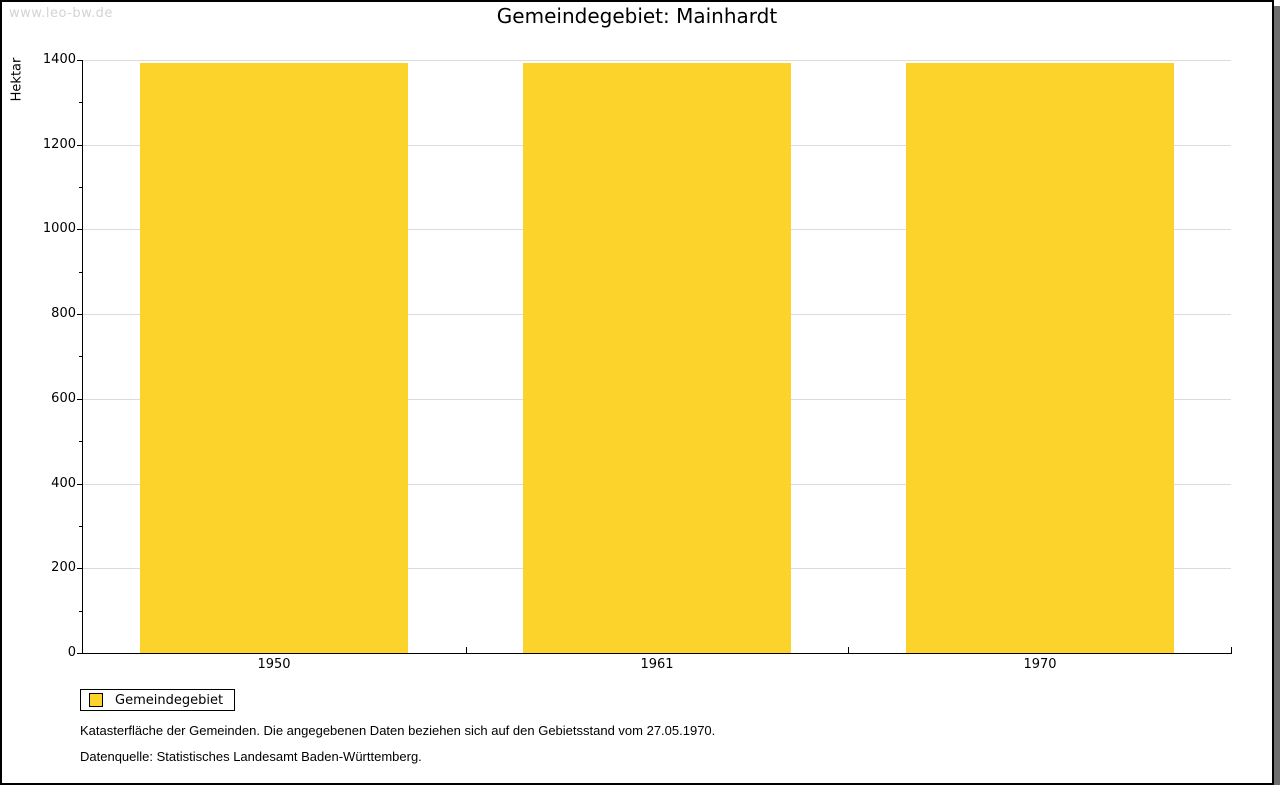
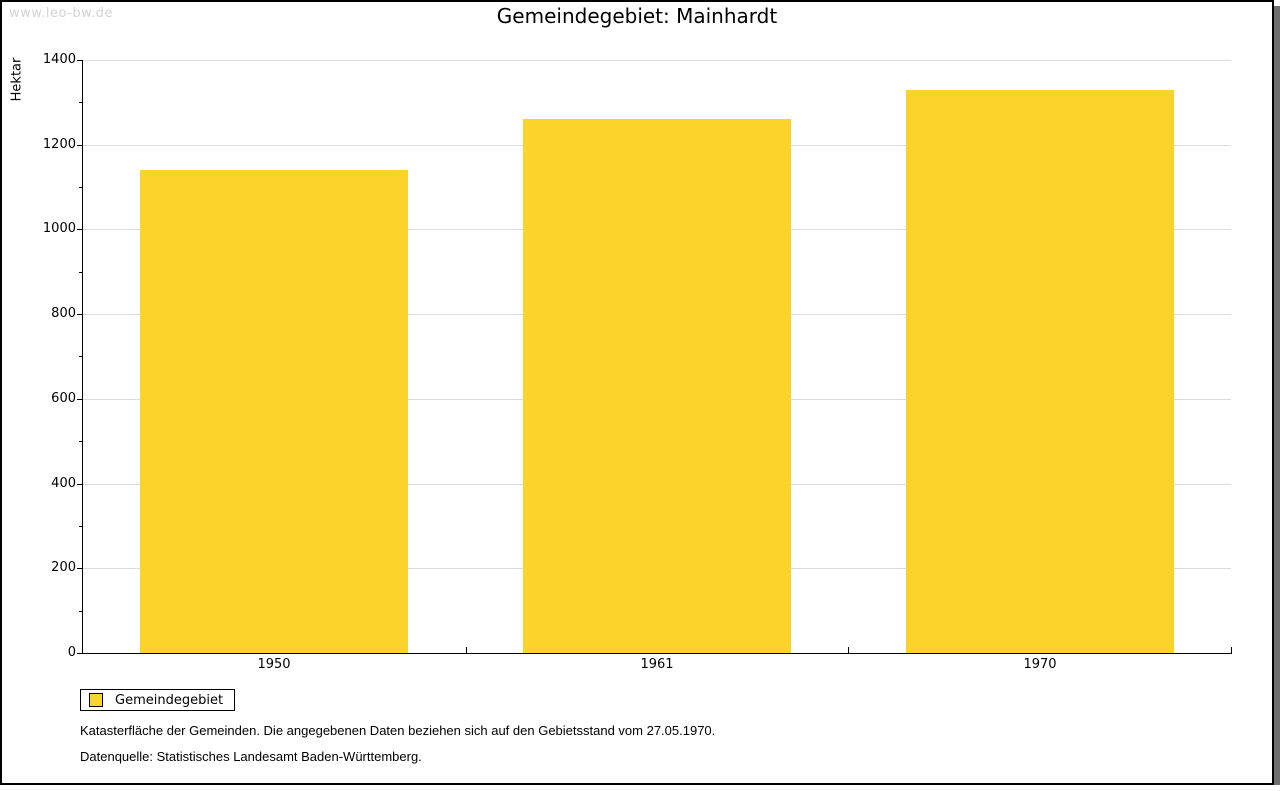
1950: 1390 -> 1140
1961: 1390 -> 1260
1970: 1390 -> 1330
